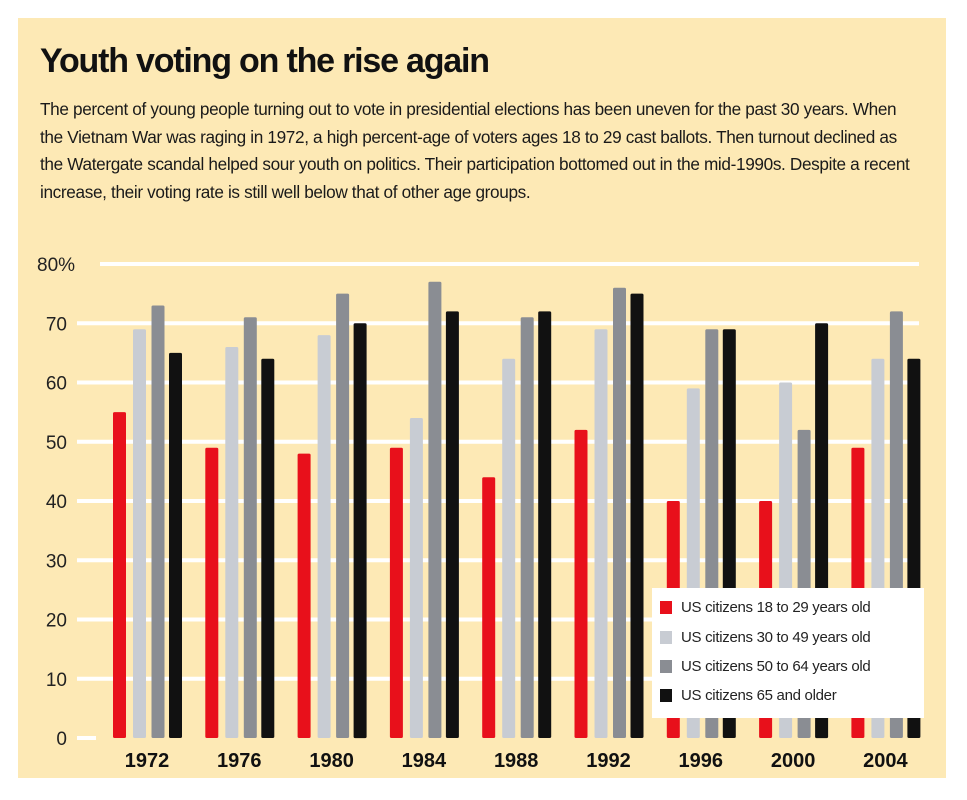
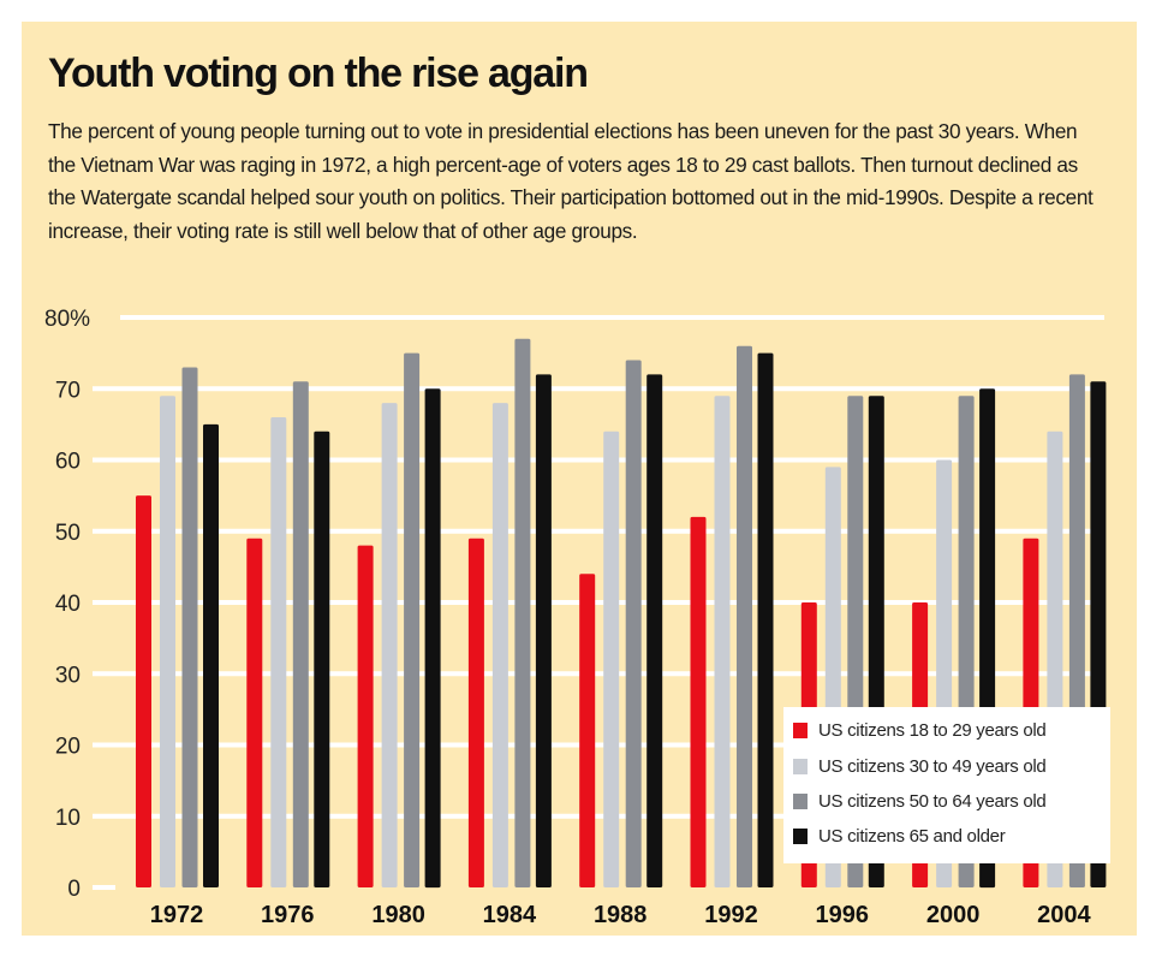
US citizens 30 to 49 years old/1984: 54 -> 68
US citizens 50 to 64 years old/1988: 71 -> 74
US citizens 50 to 64 years old/2000: 52 -> 69
US citizens 65 and older/2004: 64 -> 71
